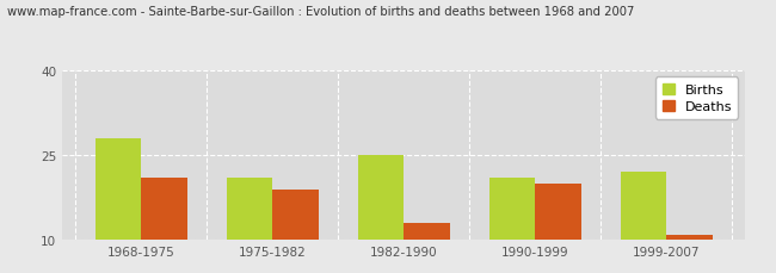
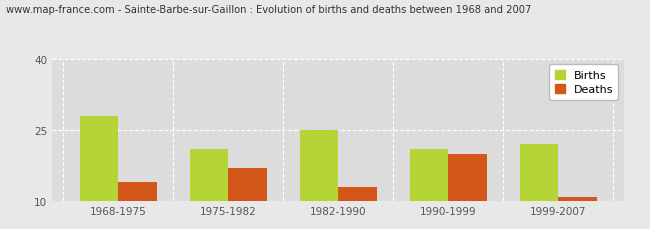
Deaths/1968-1975: 21 -> 14
Deaths/1975-1982: 19 -> 17
